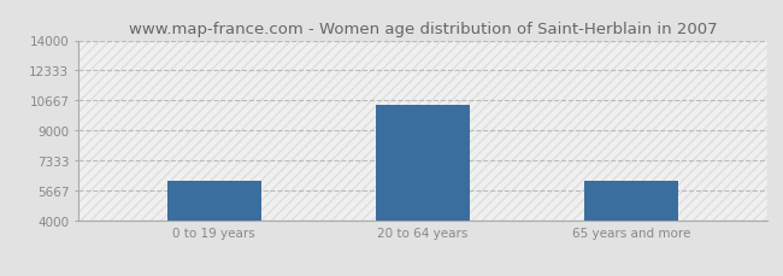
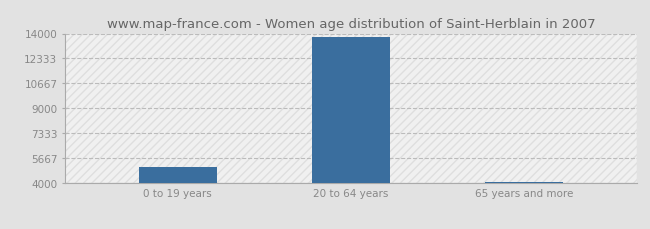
0 to 19 years: 6200 -> 5000
20 to 64 years: 10400 -> 13800
65 years and more: 6200 -> 4100
